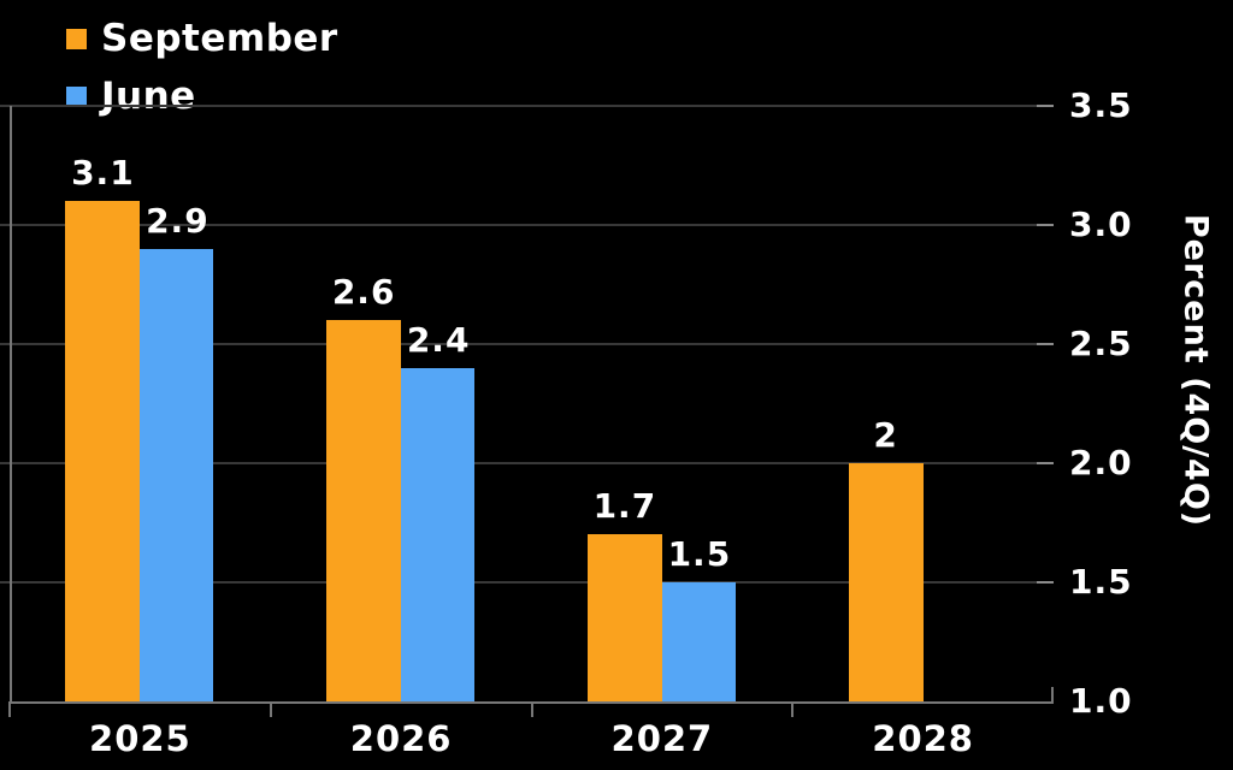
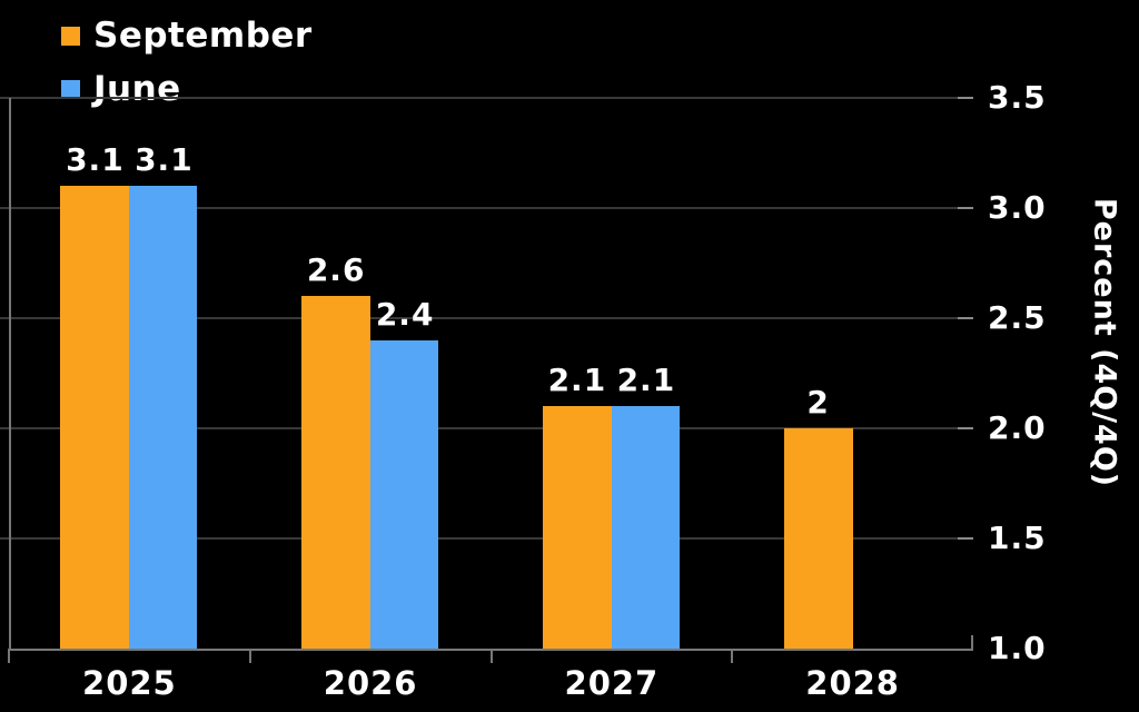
June/2025: 2.9 -> 3.1
September/2027: 1.7 -> 2.1
June/2027: 1.5 -> 2.1
